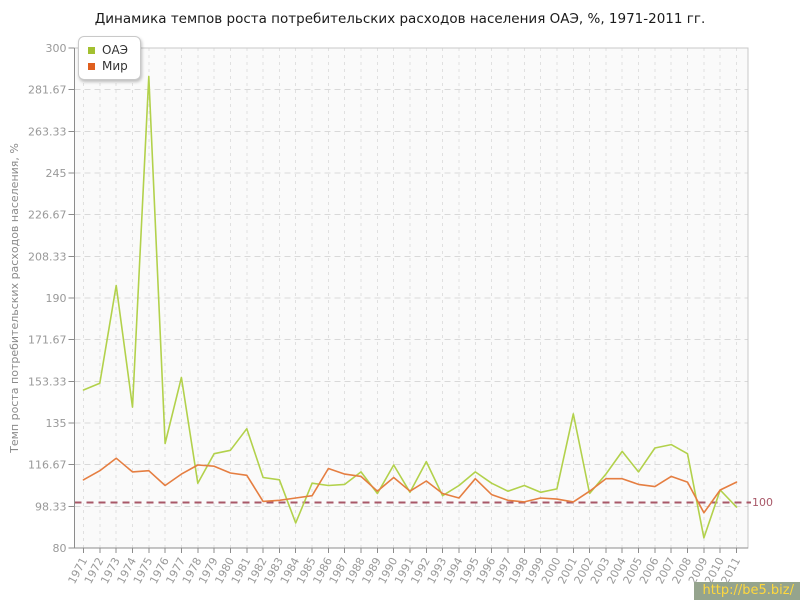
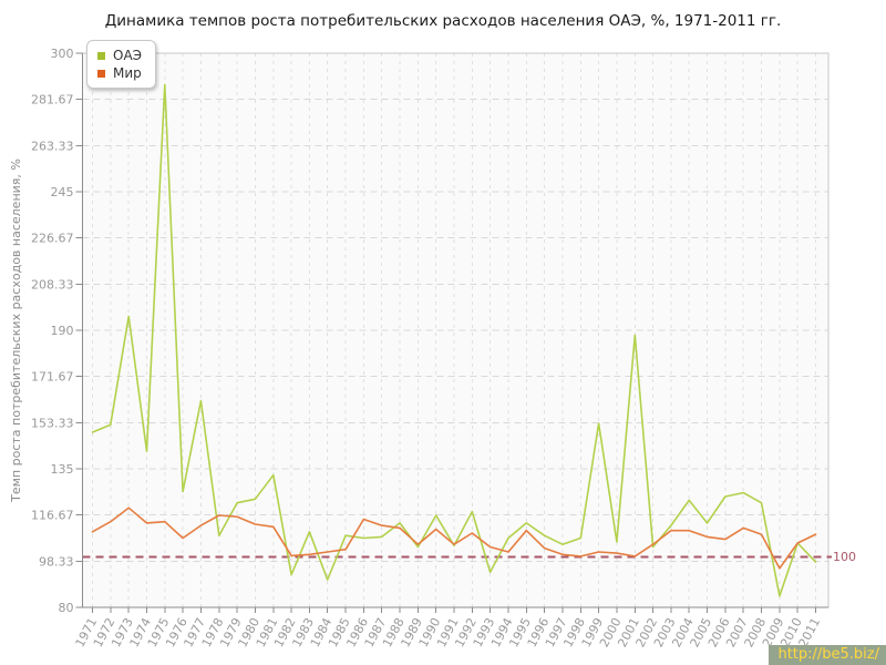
ОАЭ/1977: 155 -> 162
ОАЭ/1982: 111 -> 93
ОАЭ/1993: 103 -> 94
ОАЭ/1999: 104 -> 153
ОАЭ/2001: 139 -> 188
